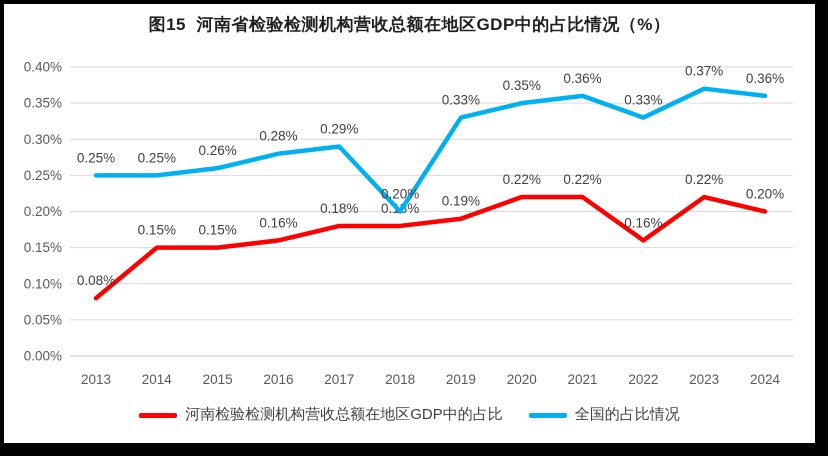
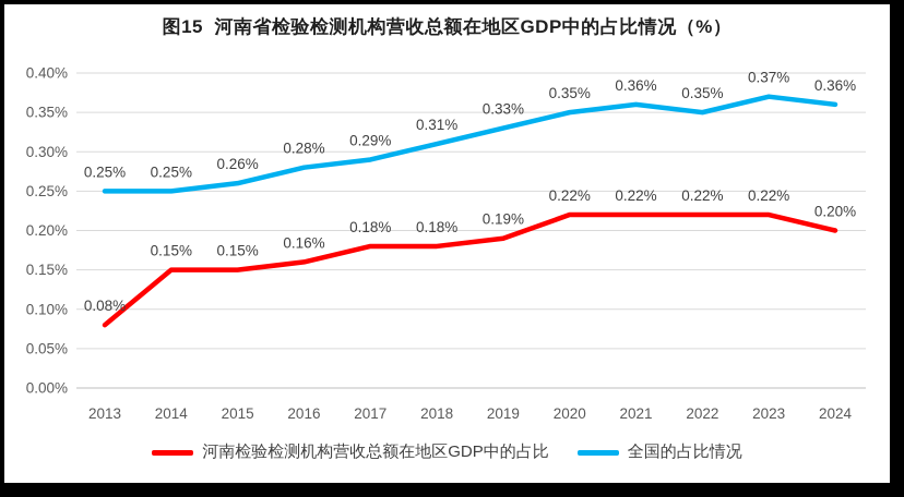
全国的占比情况/2018: 0.20% -> 0.31%
河南检验检测机构营收总额在地区GDP中的占比/2022: 0.16% -> 0.22%
全国的占比情况/2022: 0.33% -> 0.35%
